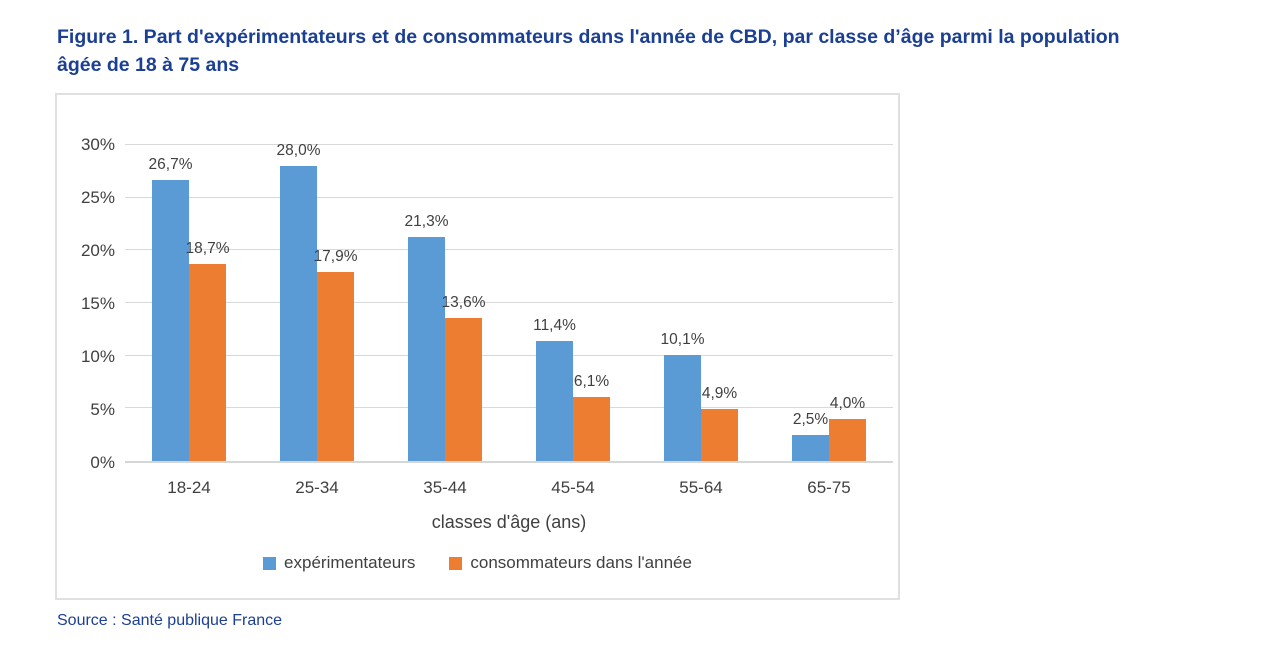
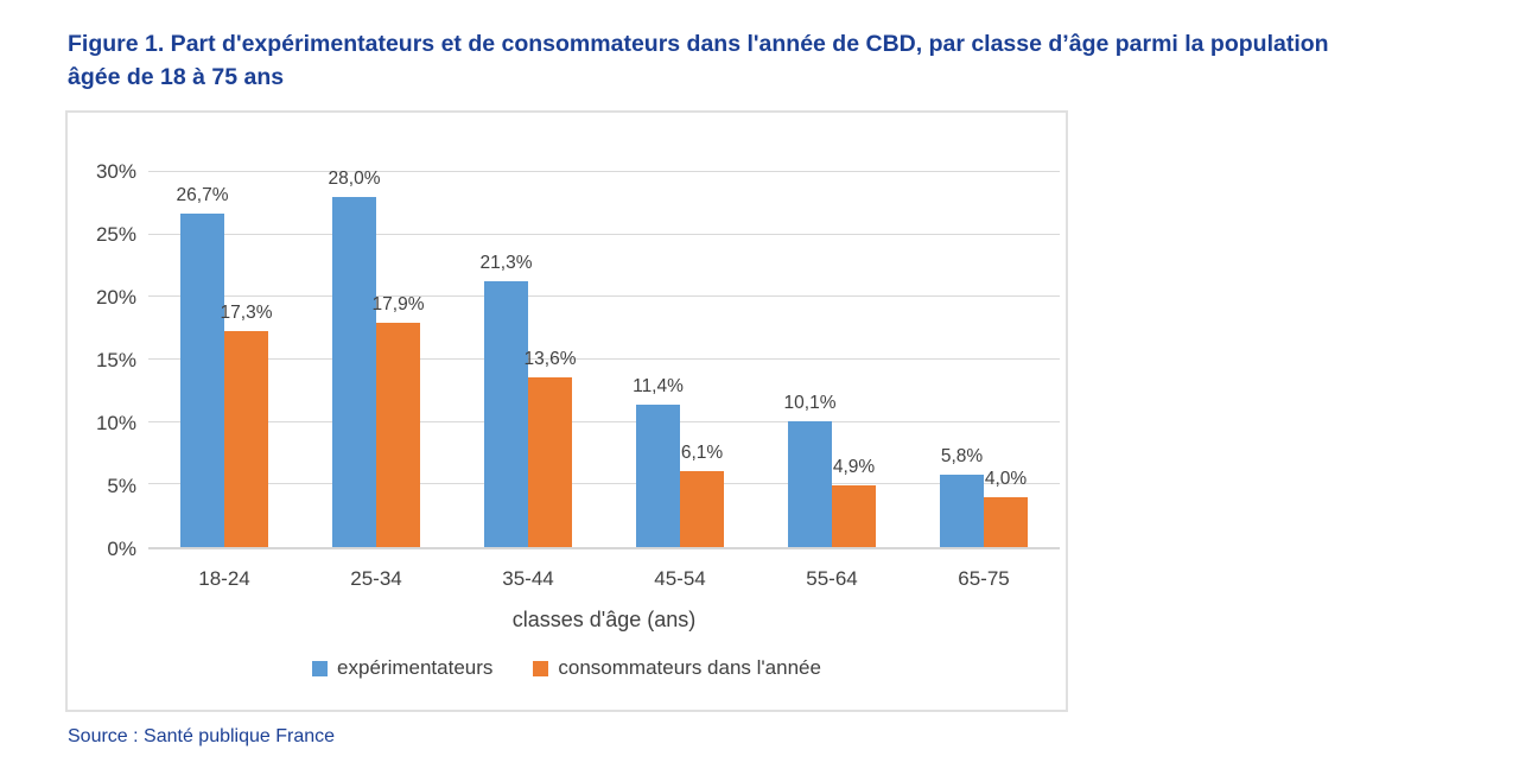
consommateurs dans l'année/18-24: 18,7% -> 17,3%
expérimentateurs/65-75: 2,5% -> 5,8%
